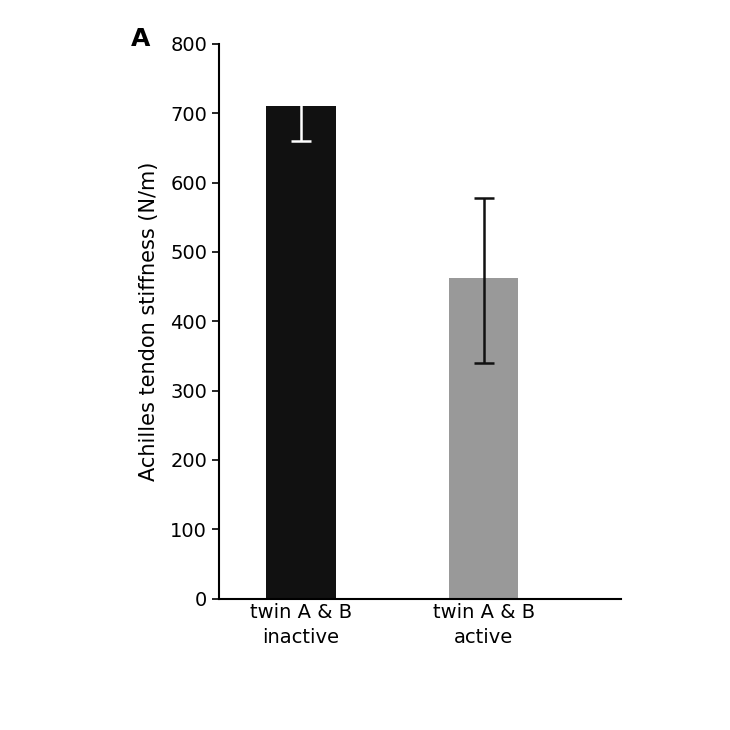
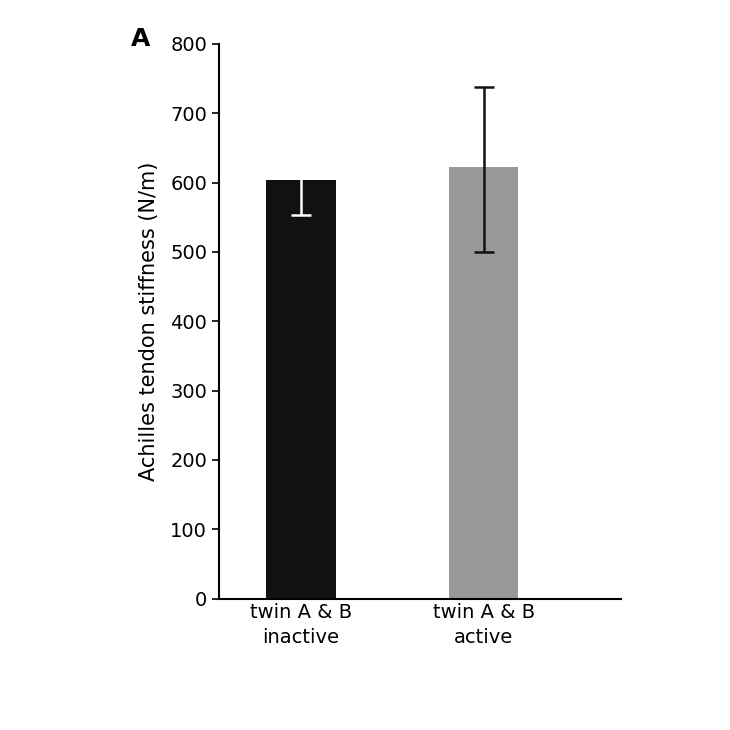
twin A & B inactive: 710 -> 603
twin A & B active: 462 -> 622
